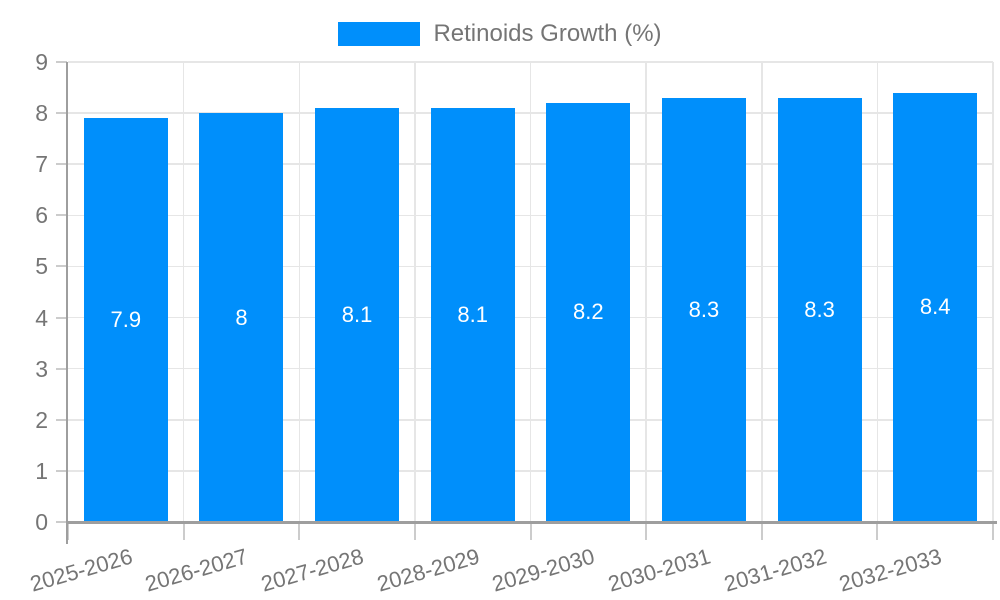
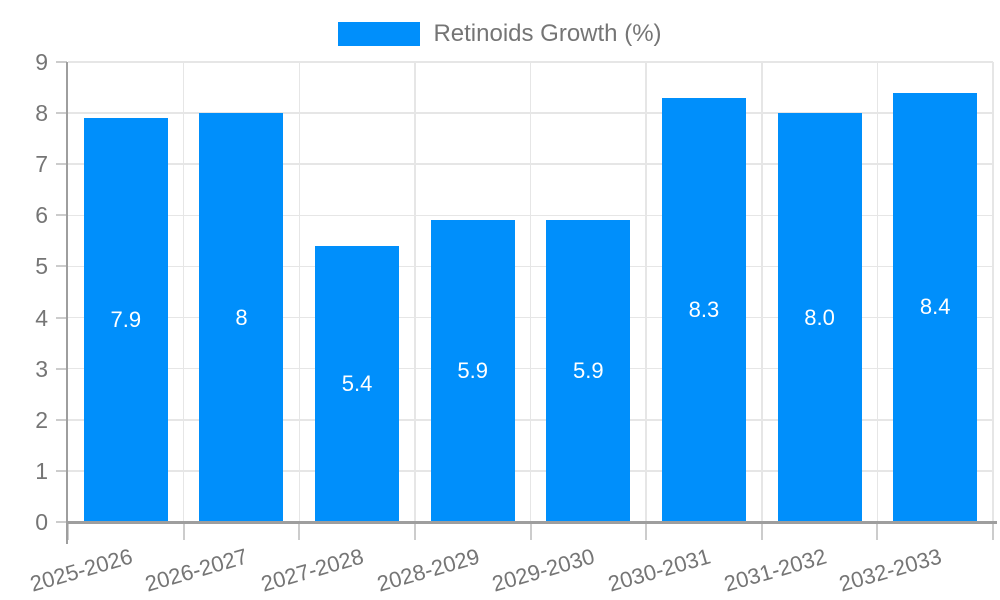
2027-2028: 8.1 -> 5.4
2028-2029: 8.1 -> 5.9
2029-2030: 8.2 -> 5.9
2031-2032: 8.3 -> 8.0
